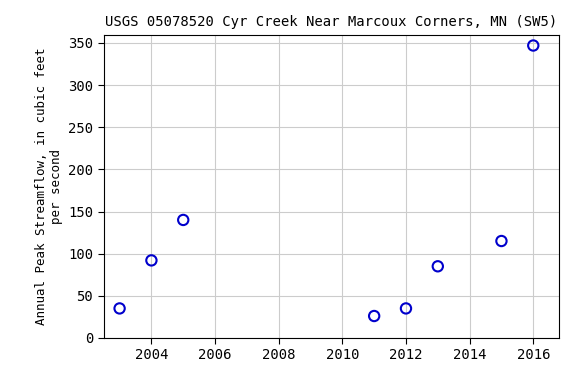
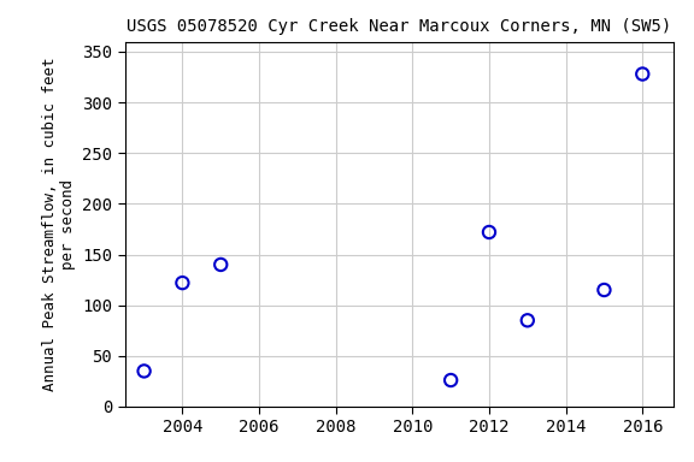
2004: 92 -> 122
2012: 35 -> 172
2016: 347 -> 328
